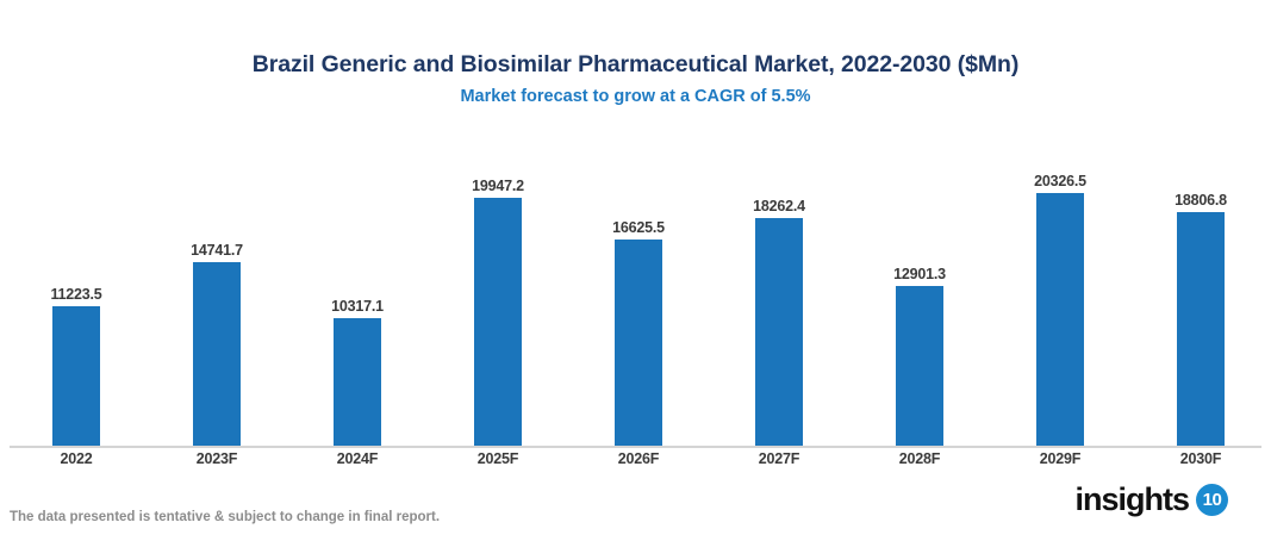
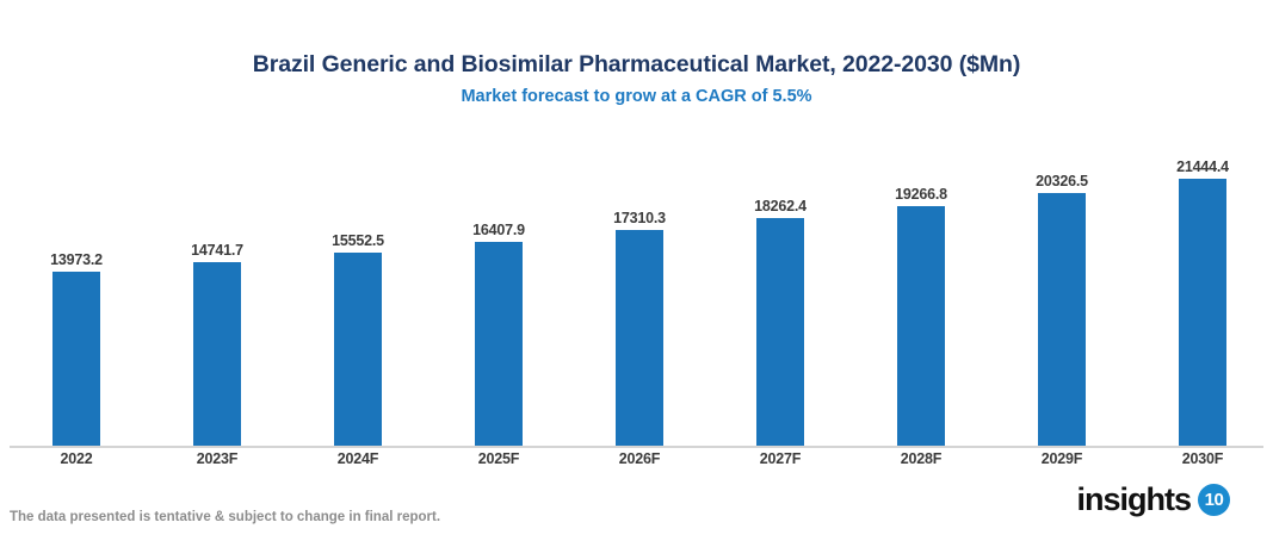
2022: 11223.5 -> 13973.2
2024F: 10317.1 -> 15552.5
2025F: 19947.2 -> 16407.9
2026F: 16625.5 -> 17310.3
2028F: 12901.3 -> 19266.8
2030F: 18806.8 -> 21444.4
